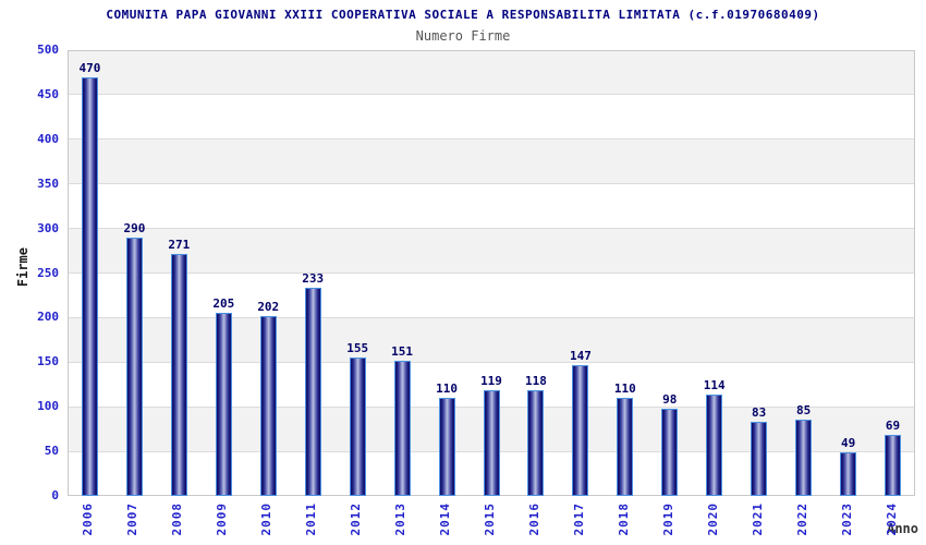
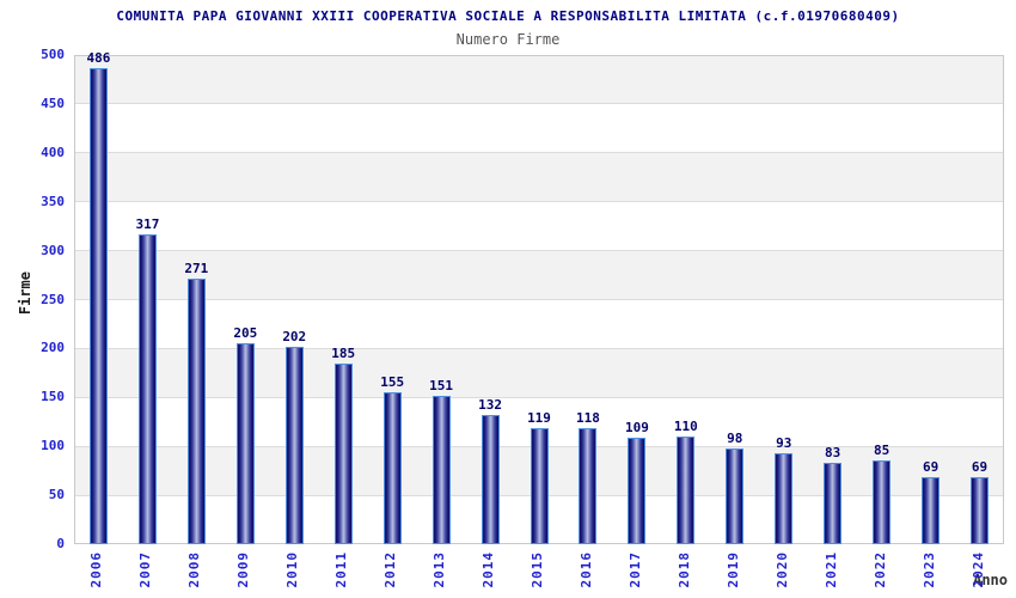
2006: 470 -> 486
2007: 290 -> 317
2011: 233 -> 185
2014: 110 -> 132
2017: 147 -> 109
2020: 114 -> 93
2023: 49 -> 69
